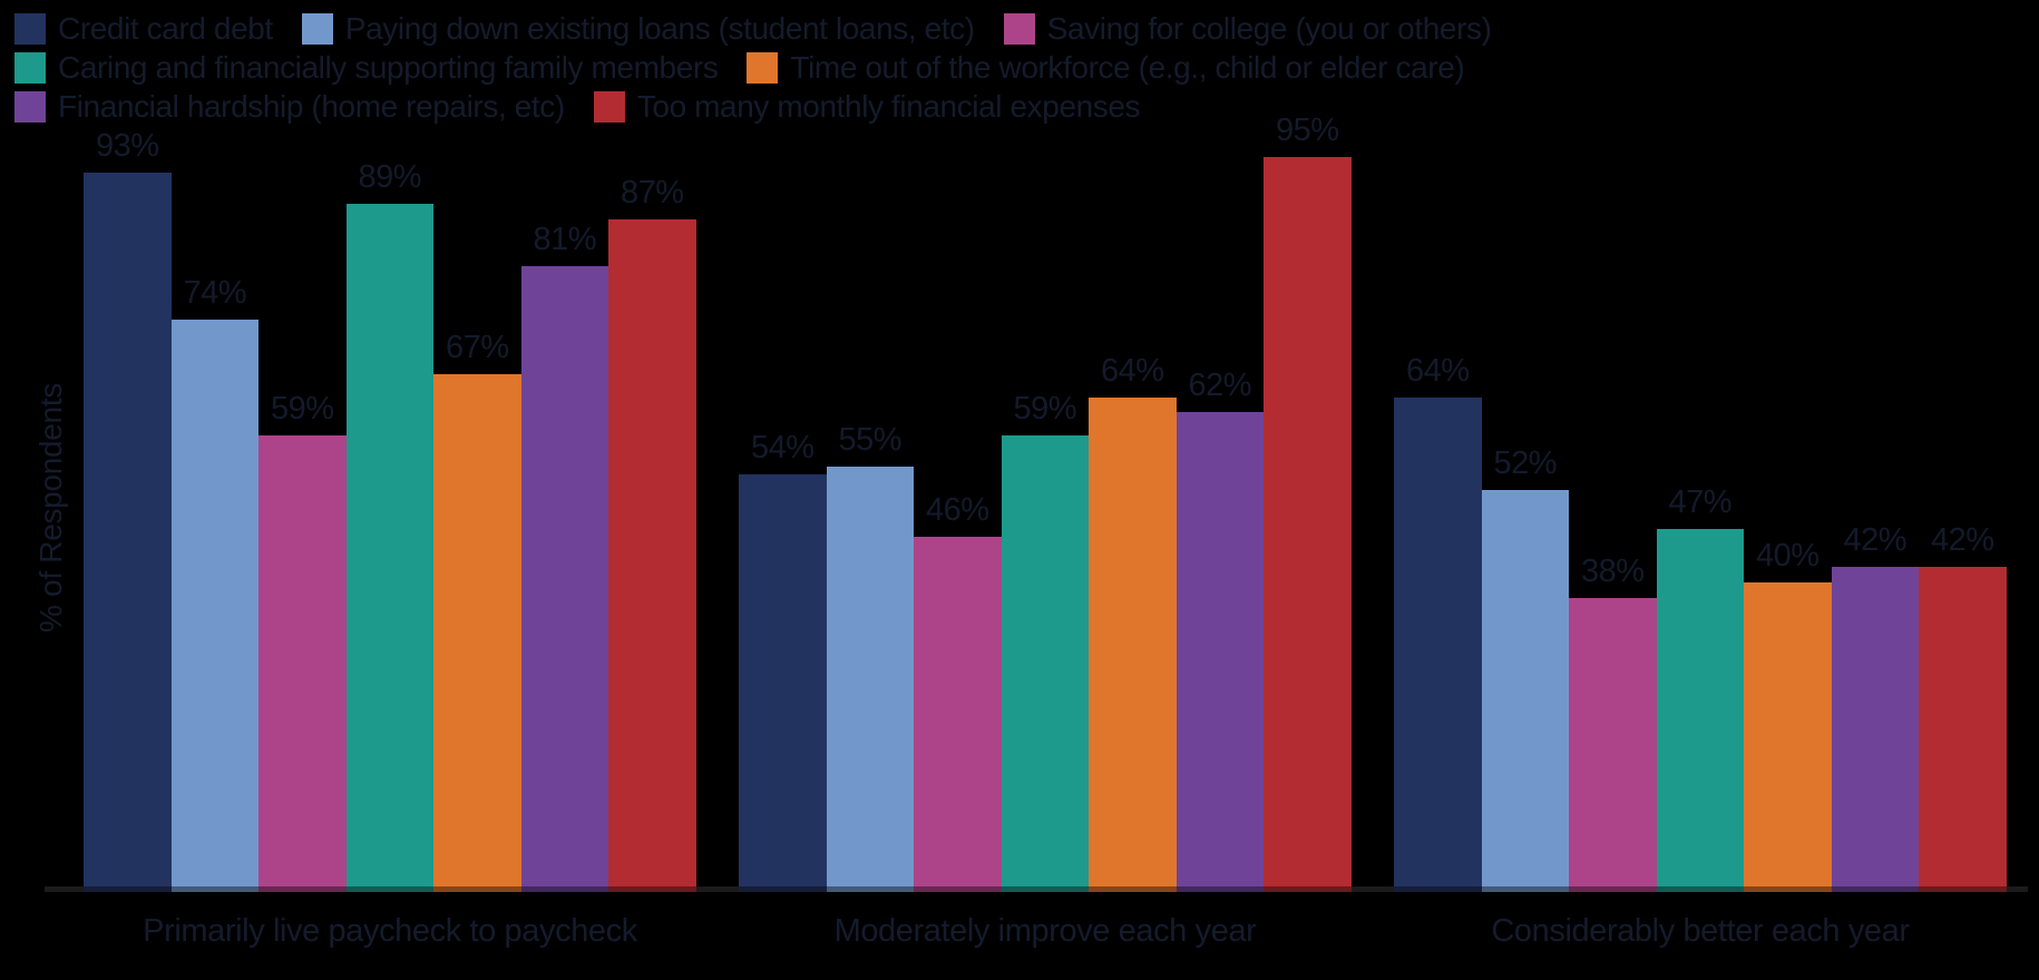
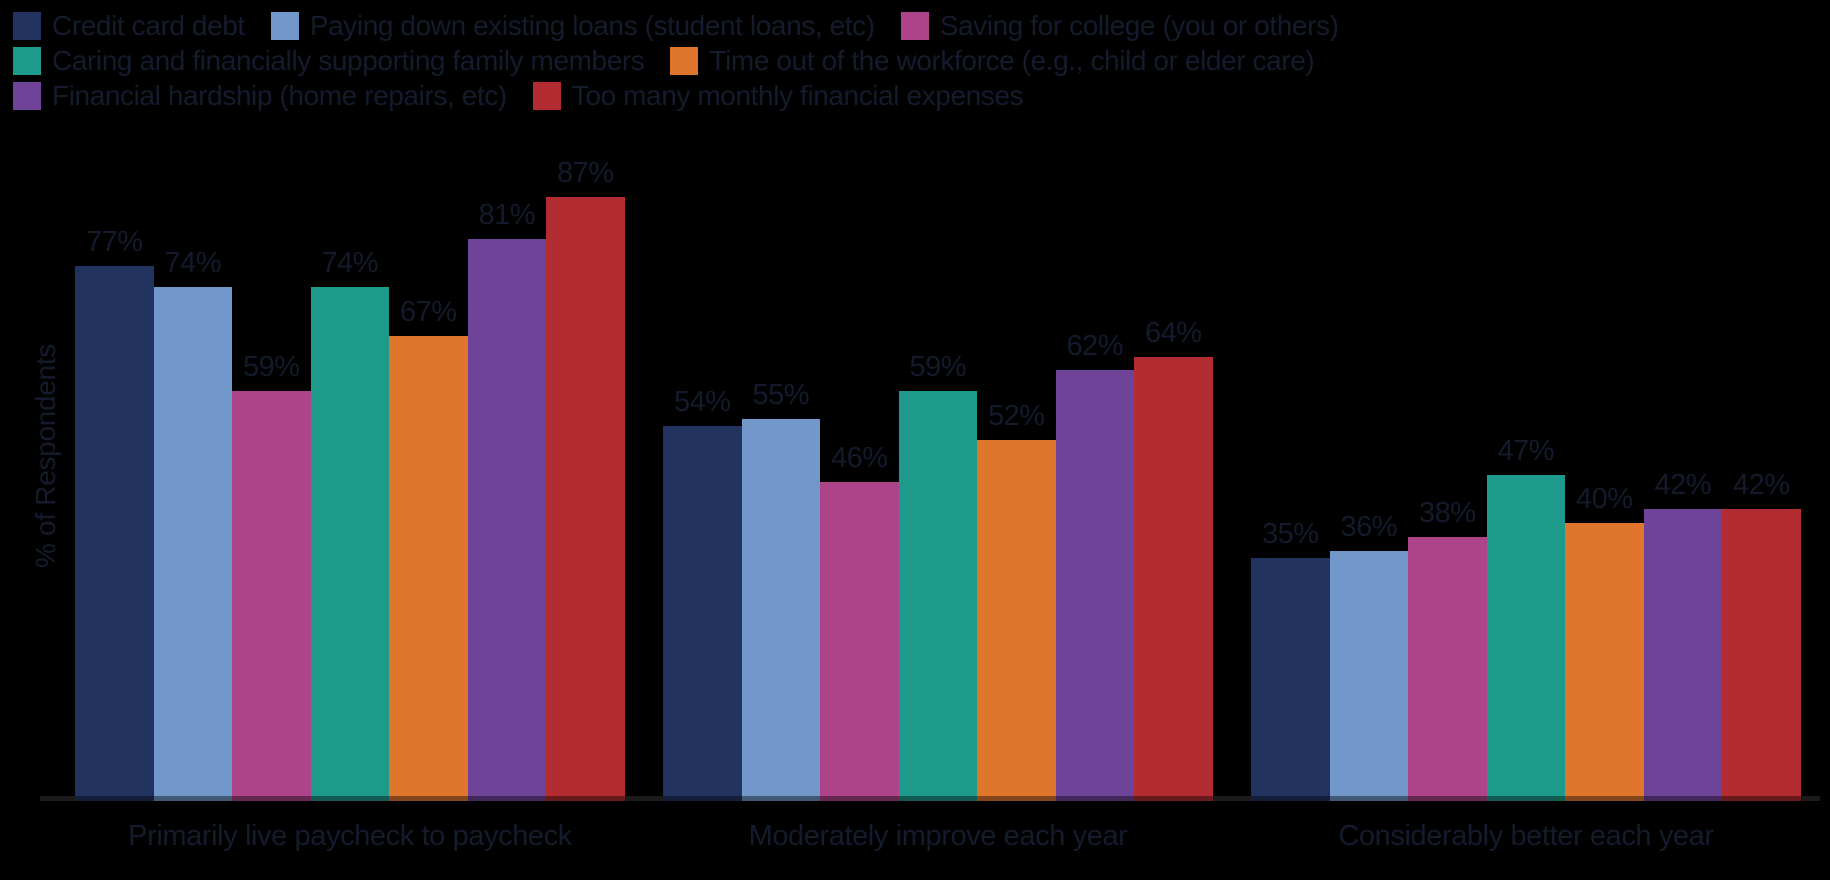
Credit card debt/Primarily live paycheck to paycheck: 93% -> 77%
Caring and financially supporting family members/Primarily live paycheck to paycheck: 89% -> 74%
Time out of the workforce (e.g., child or elder care)/Moderately improve each year: 64% -> 52%
Too many monthly financial expenses/Moderately improve each year: 95% -> 64%
Credit card debt/Considerably better each year: 64% -> 35%
Paying down existing loans (student loans, etc)/Considerably better each year: 52% -> 36%
